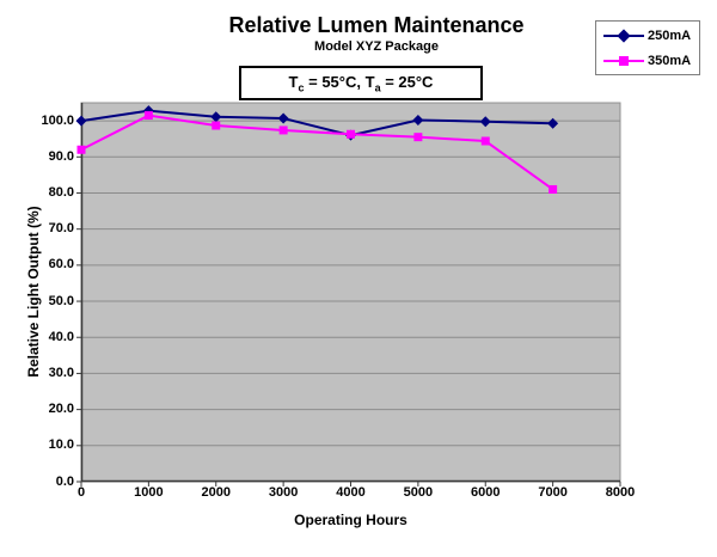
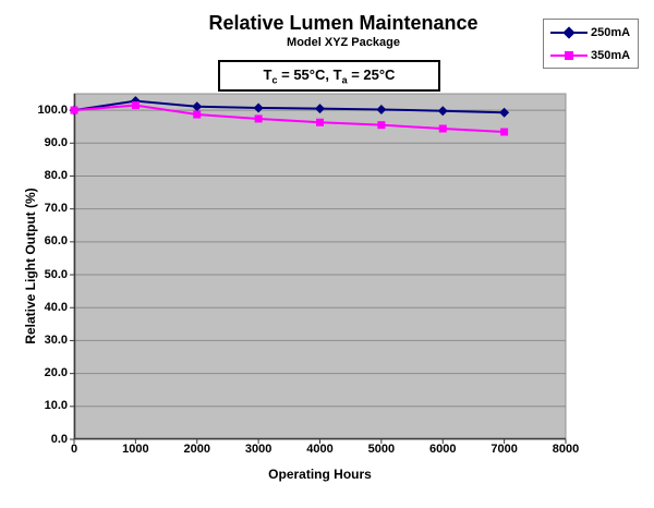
350mA/0: 92 -> 100
250mA/4000: 96 -> 100
350mA/7000: 81 -> 93
